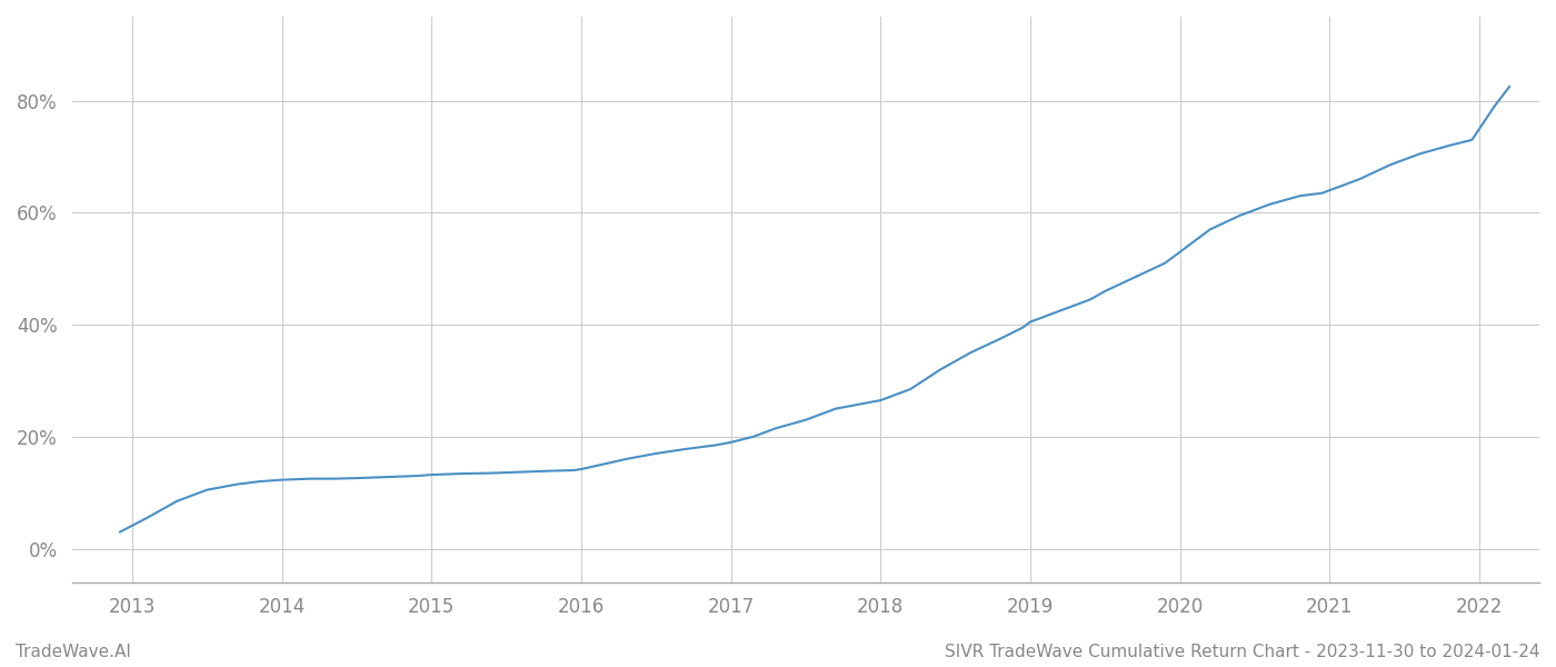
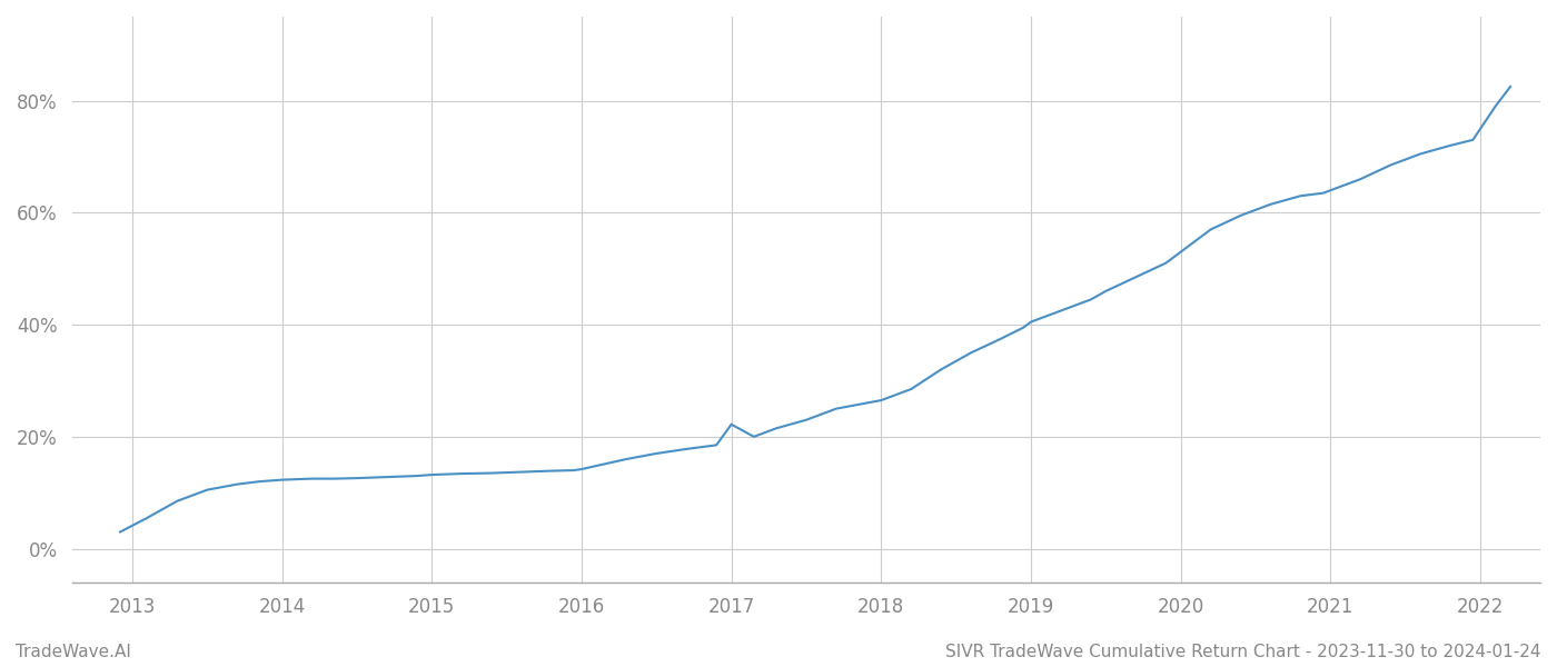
2017: 19.0% -> 22.2%
